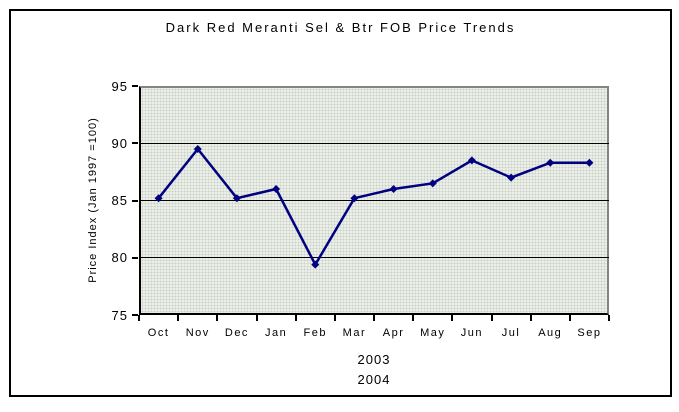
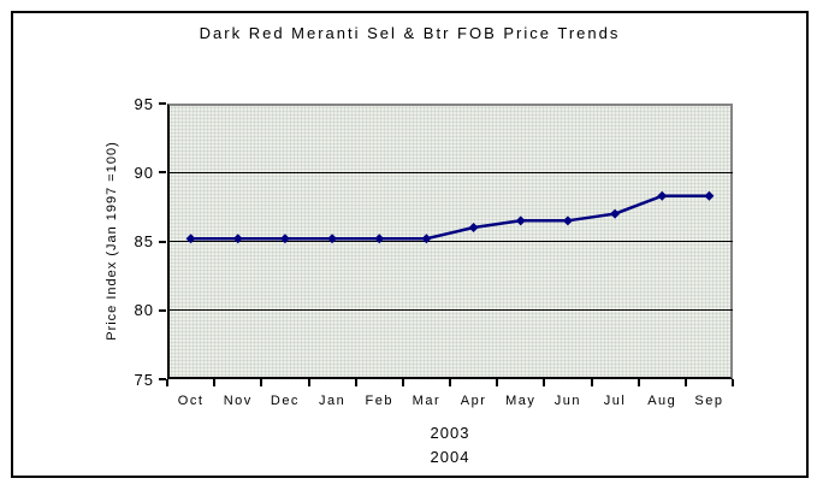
Nov: 89.5 -> 85.2
Jan: 86.0 -> 85.2
Feb: 79.4 -> 85.2
Jun: 88.5 -> 86.5
